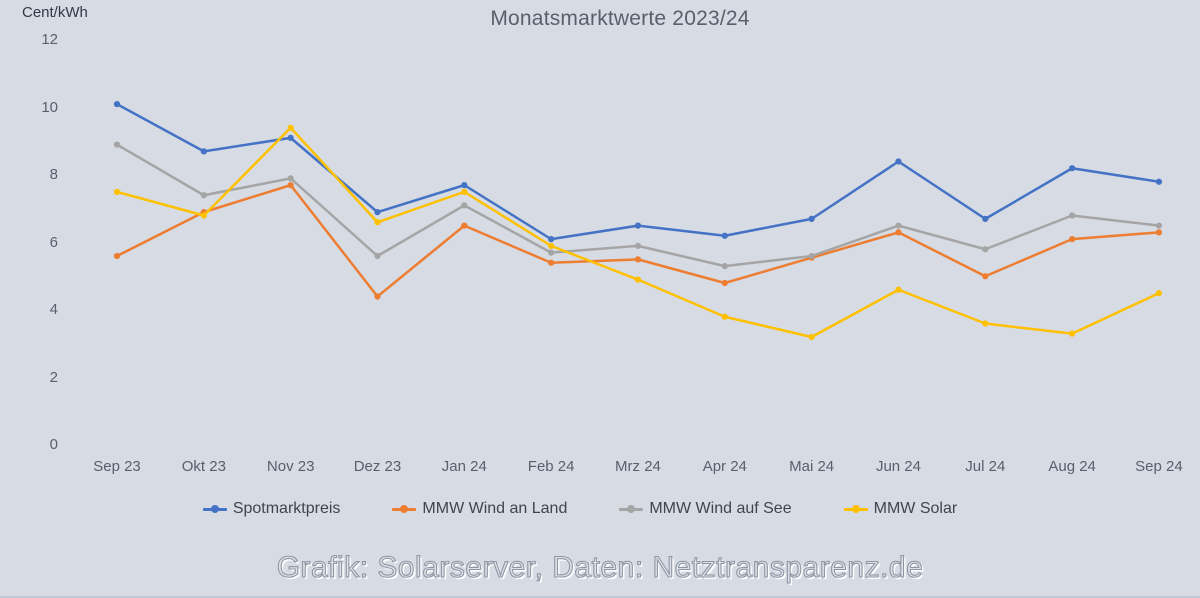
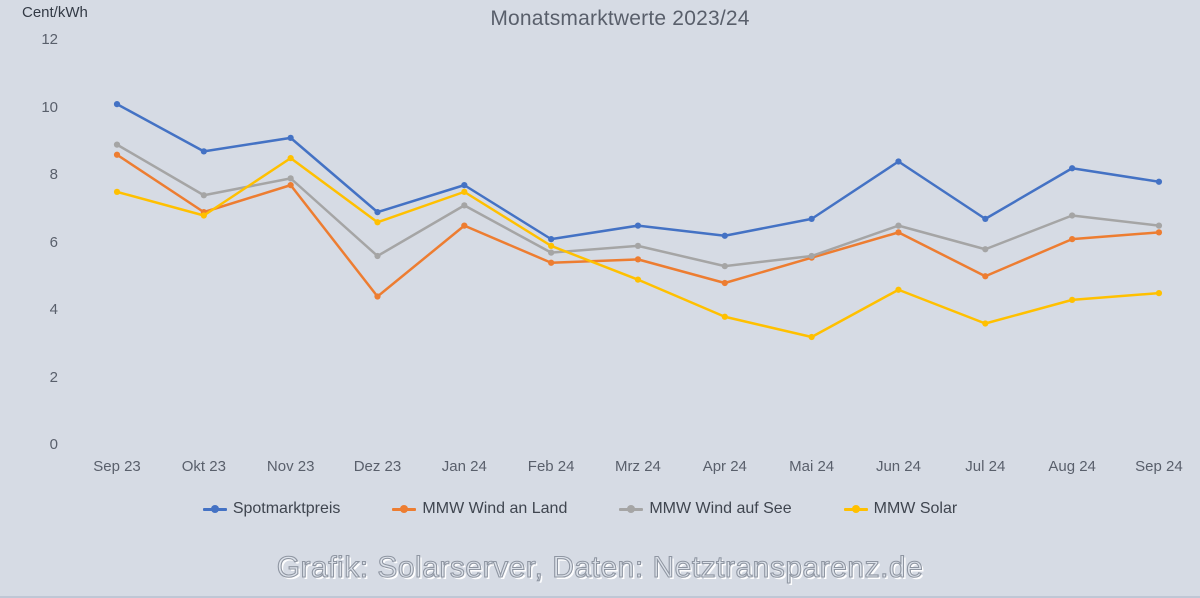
MMW Wind an Land/Sep 23: 5.6 -> 8.6
MMW Solar/Nov 23: 9.4 -> 8.5
MMW Solar/Aug 24: 3.3 -> 4.3
